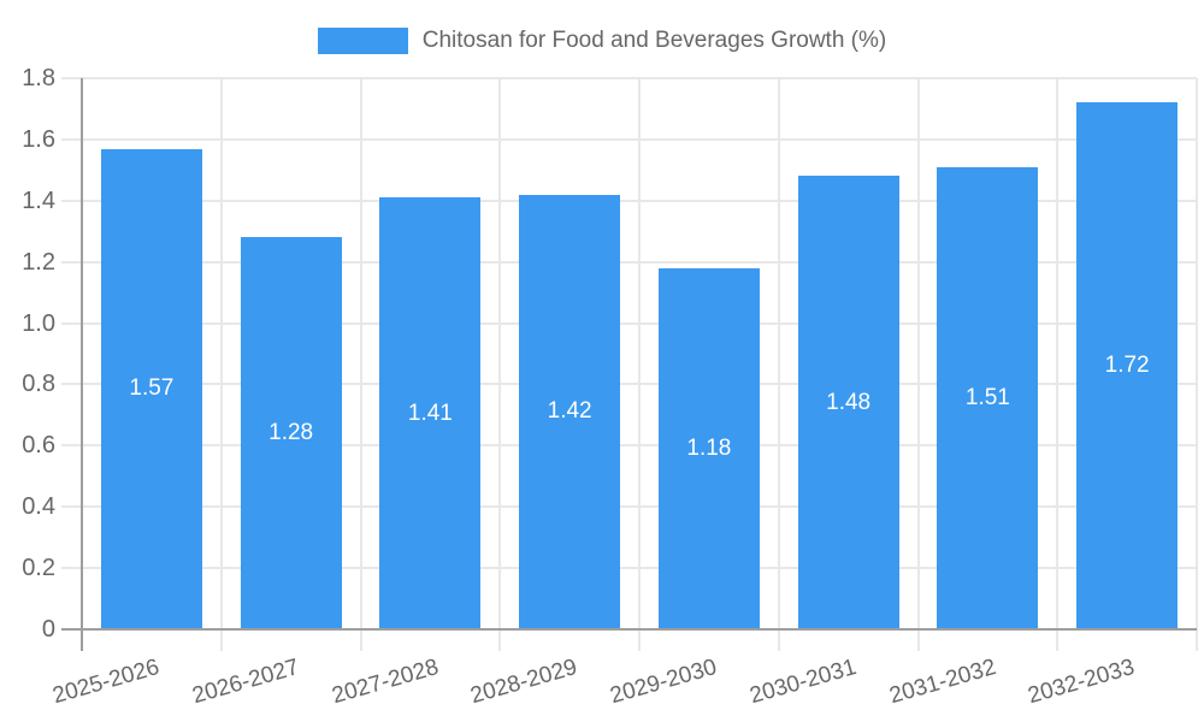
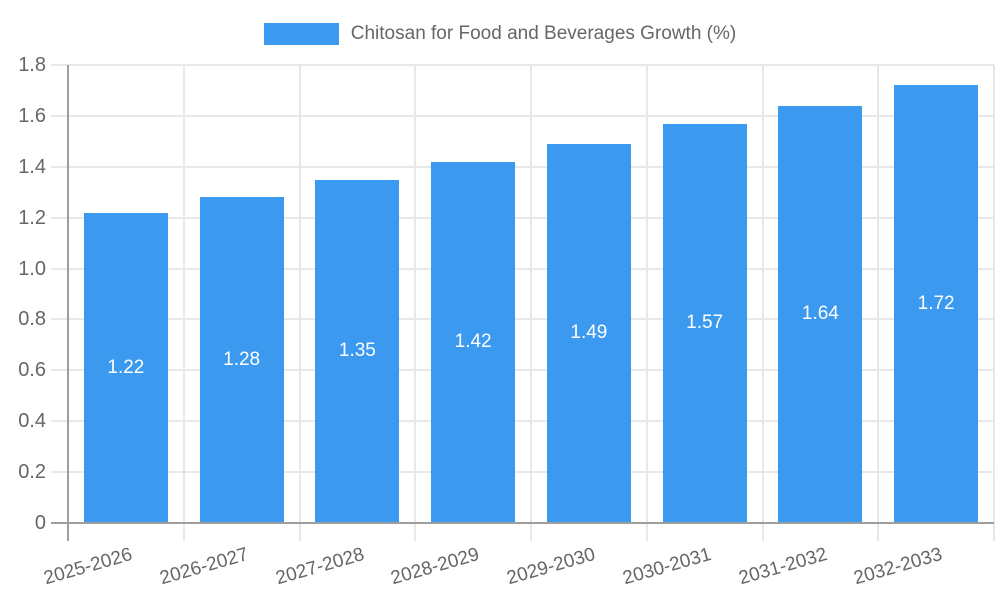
2025-2026: 1.57 -> 1.22
2027-2028: 1.41 -> 1.35
2029-2030: 1.18 -> 1.49
2030-2031: 1.48 -> 1.57
2031-2032: 1.51 -> 1.64
